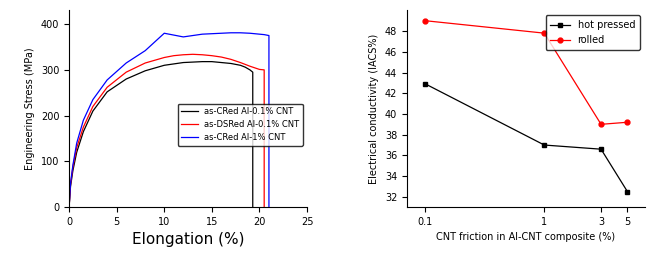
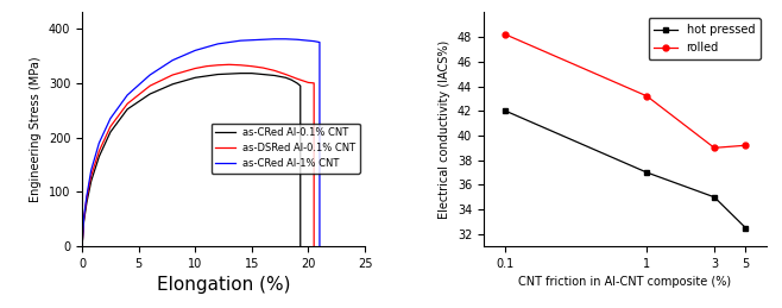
as-CRed Al-1% CNT/10: 380 -> 360
hot pressed/0.1: 42.9 -> 42.0
rolled/0.1: 49.0 -> 48.2
rolled/1: 47.8 -> 43.2
hot pressed/3: 36.6 -> 35.0
